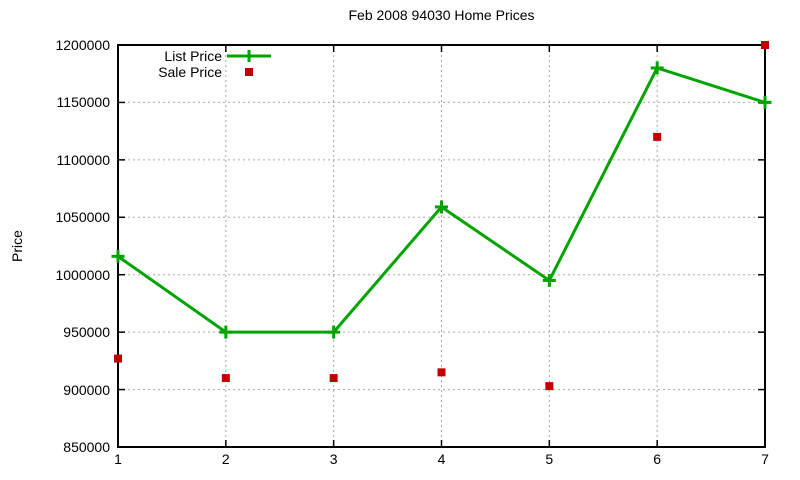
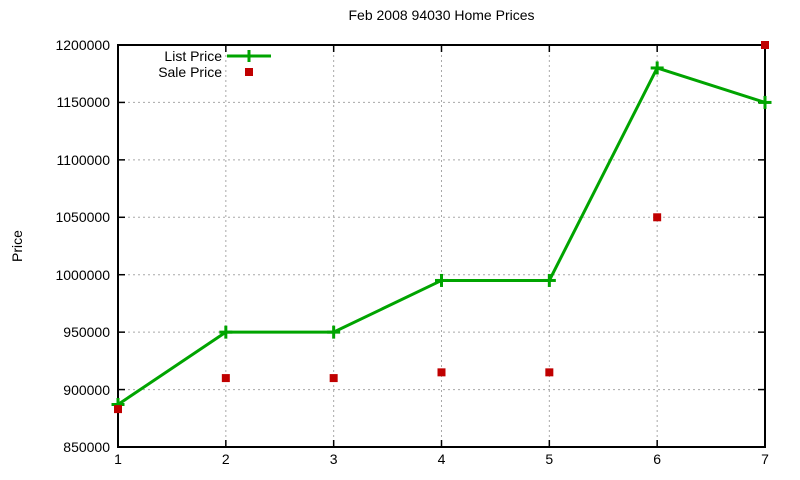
List Price/1: 1016000 -> 887000
Sale Price/1: 927000 -> 883000
List Price/4: 1059000 -> 995000
Sale Price/5: 903000 -> 915000
Sale Price/6: 1120000 -> 1050000
